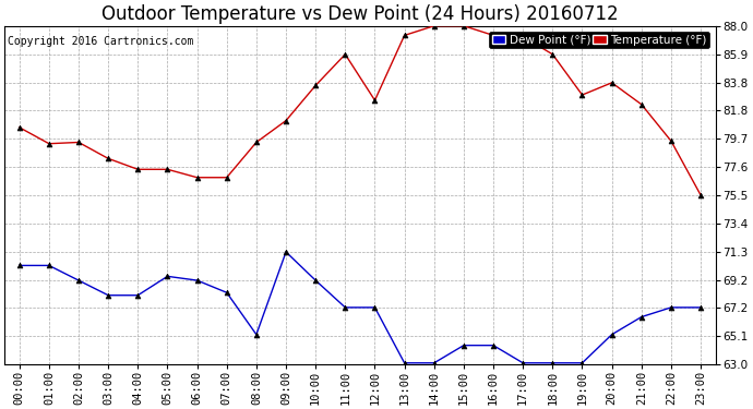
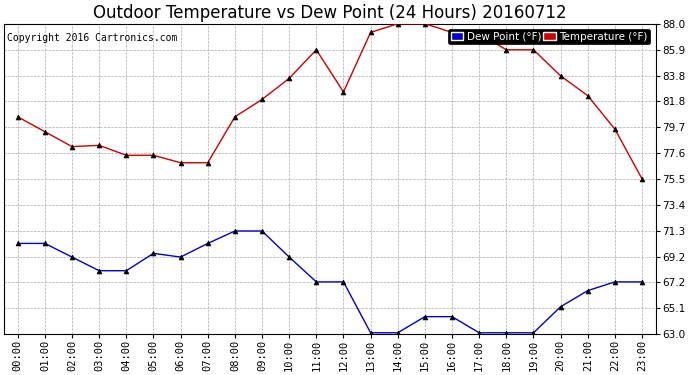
Temperature (°F)/02:00: 79.4 -> 78.1
Dew Point (°F)/07:00: 68.3 -> 70.3
Temperature (°F)/08:00: 79.4 -> 80.5
Dew Point (°F)/08:00: 65.2 -> 71.3
Temperature (°F)/09:00: 81.0 -> 81.9
Temperature (°F)/19:00: 82.9 -> 85.9
